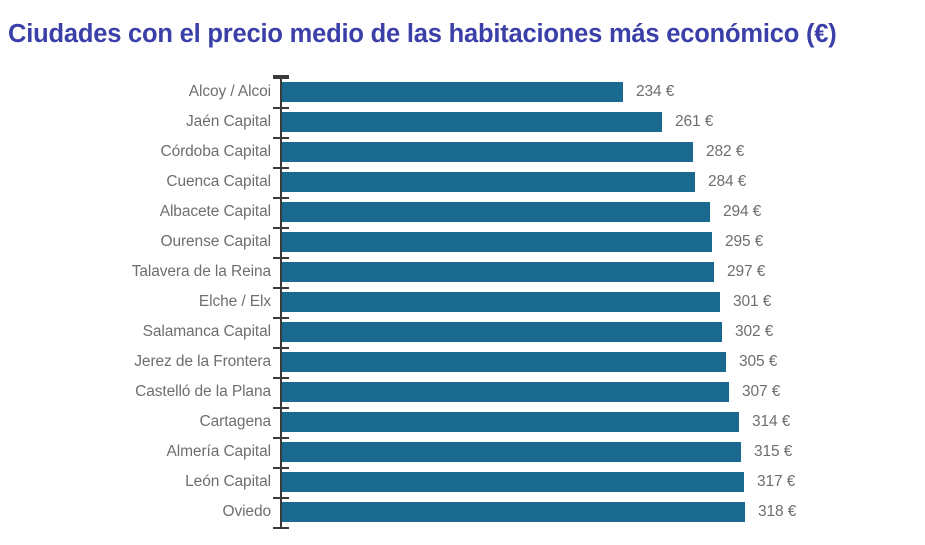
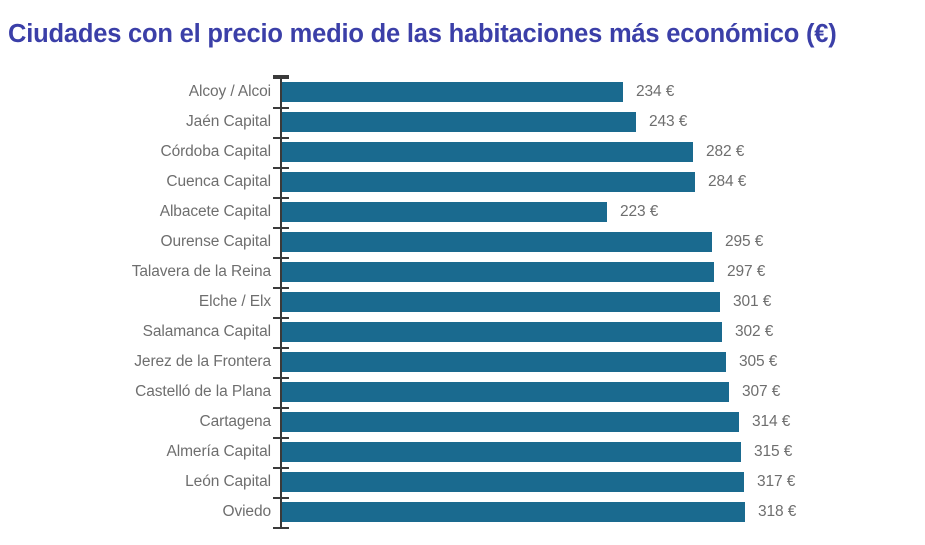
Jaén Capital: 261 -> 243
Albacete Capital: 294 -> 223
